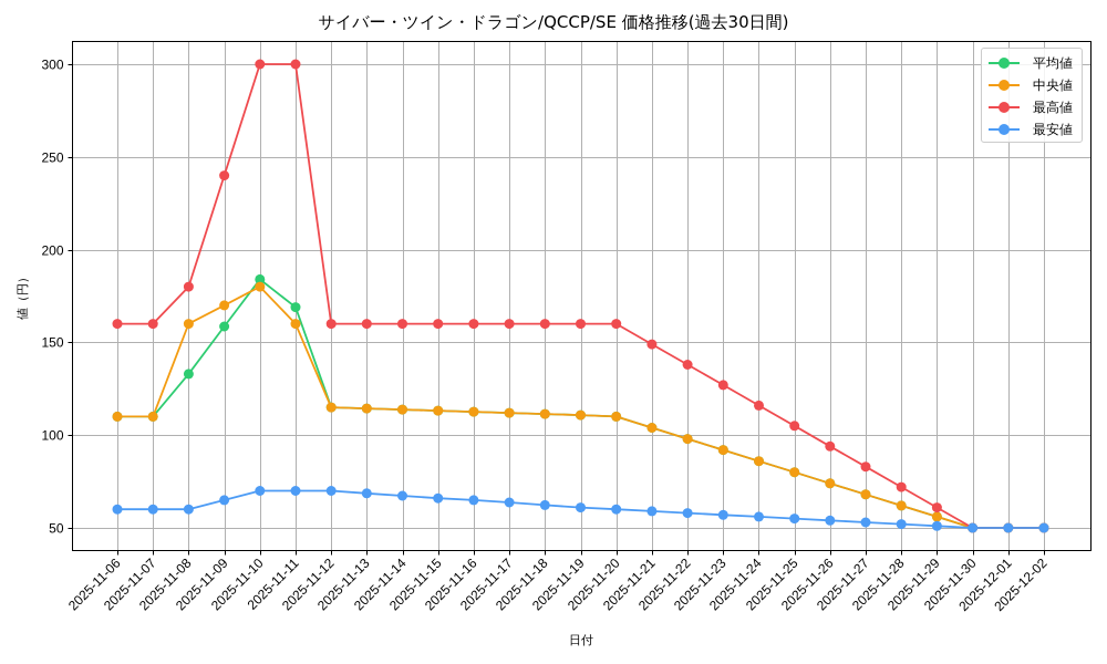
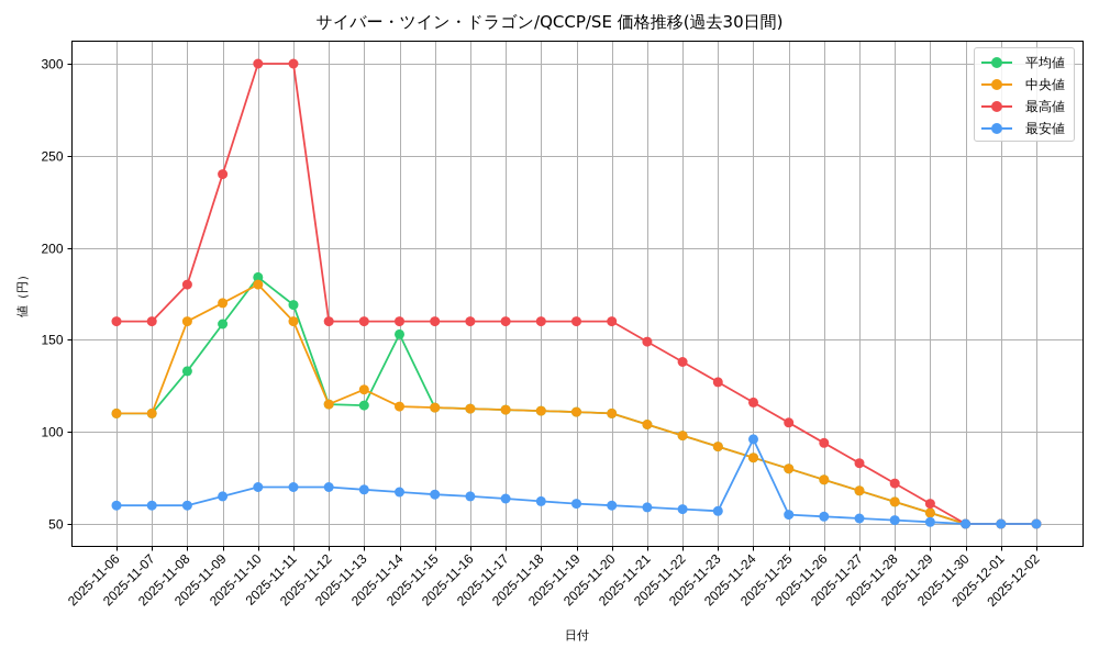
中央値/2025-11-13: 114 -> 123
平均値/2025-11-14: 114 -> 153
最安値/2025-11-24: 56 -> 96
